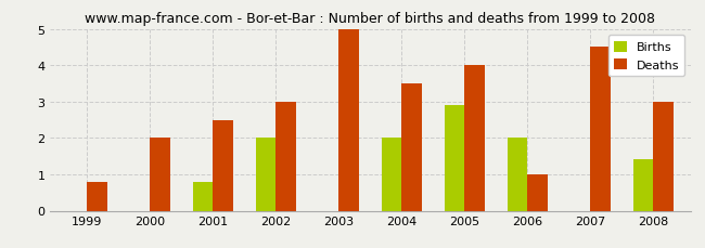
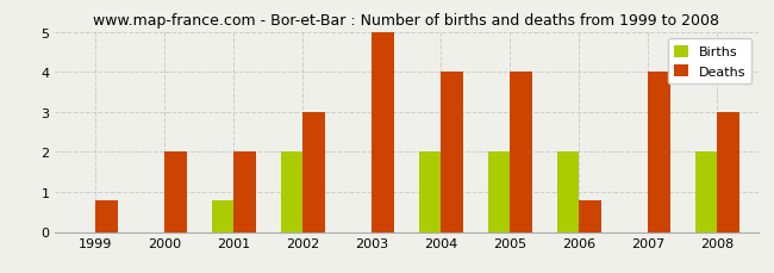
Deaths/2001: 2.5 -> 2.0
Deaths/2004: 3.5 -> 4.0
Births/2005: 2.9 -> 2.0
Deaths/2006: 1.0 -> 0.8
Deaths/2007: 4.5 -> 4.0
Births/2008: 1.4 -> 2.0
